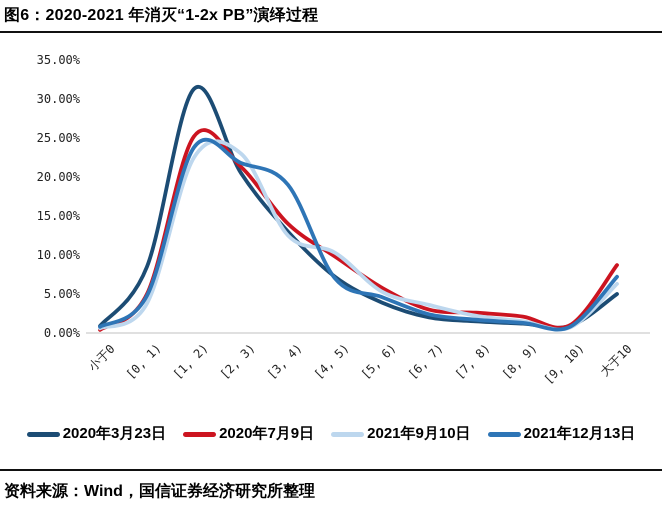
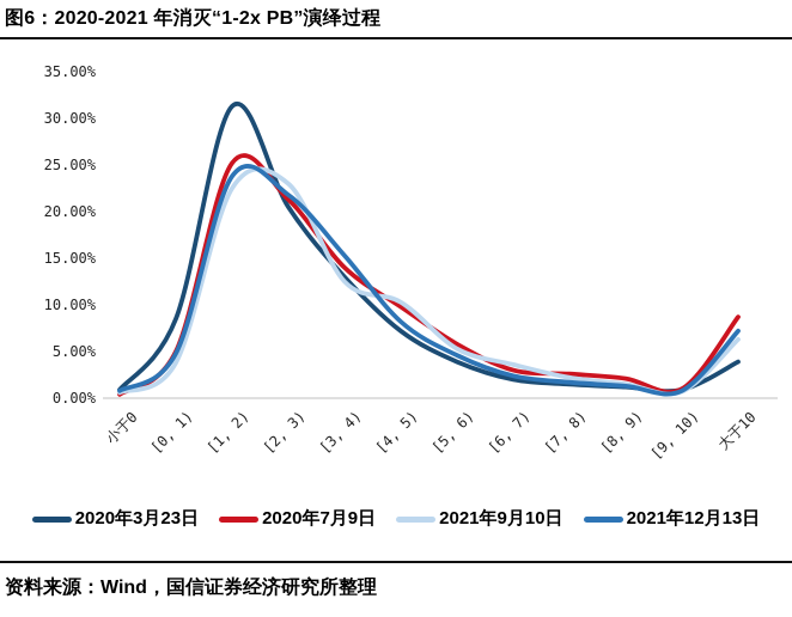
2021年12月13日/[3, 4): 19% -> 15%
2021年12月13日/[4, 5): 7% -> 8%
2020年3月23日/大于10: 5% -> 4%
